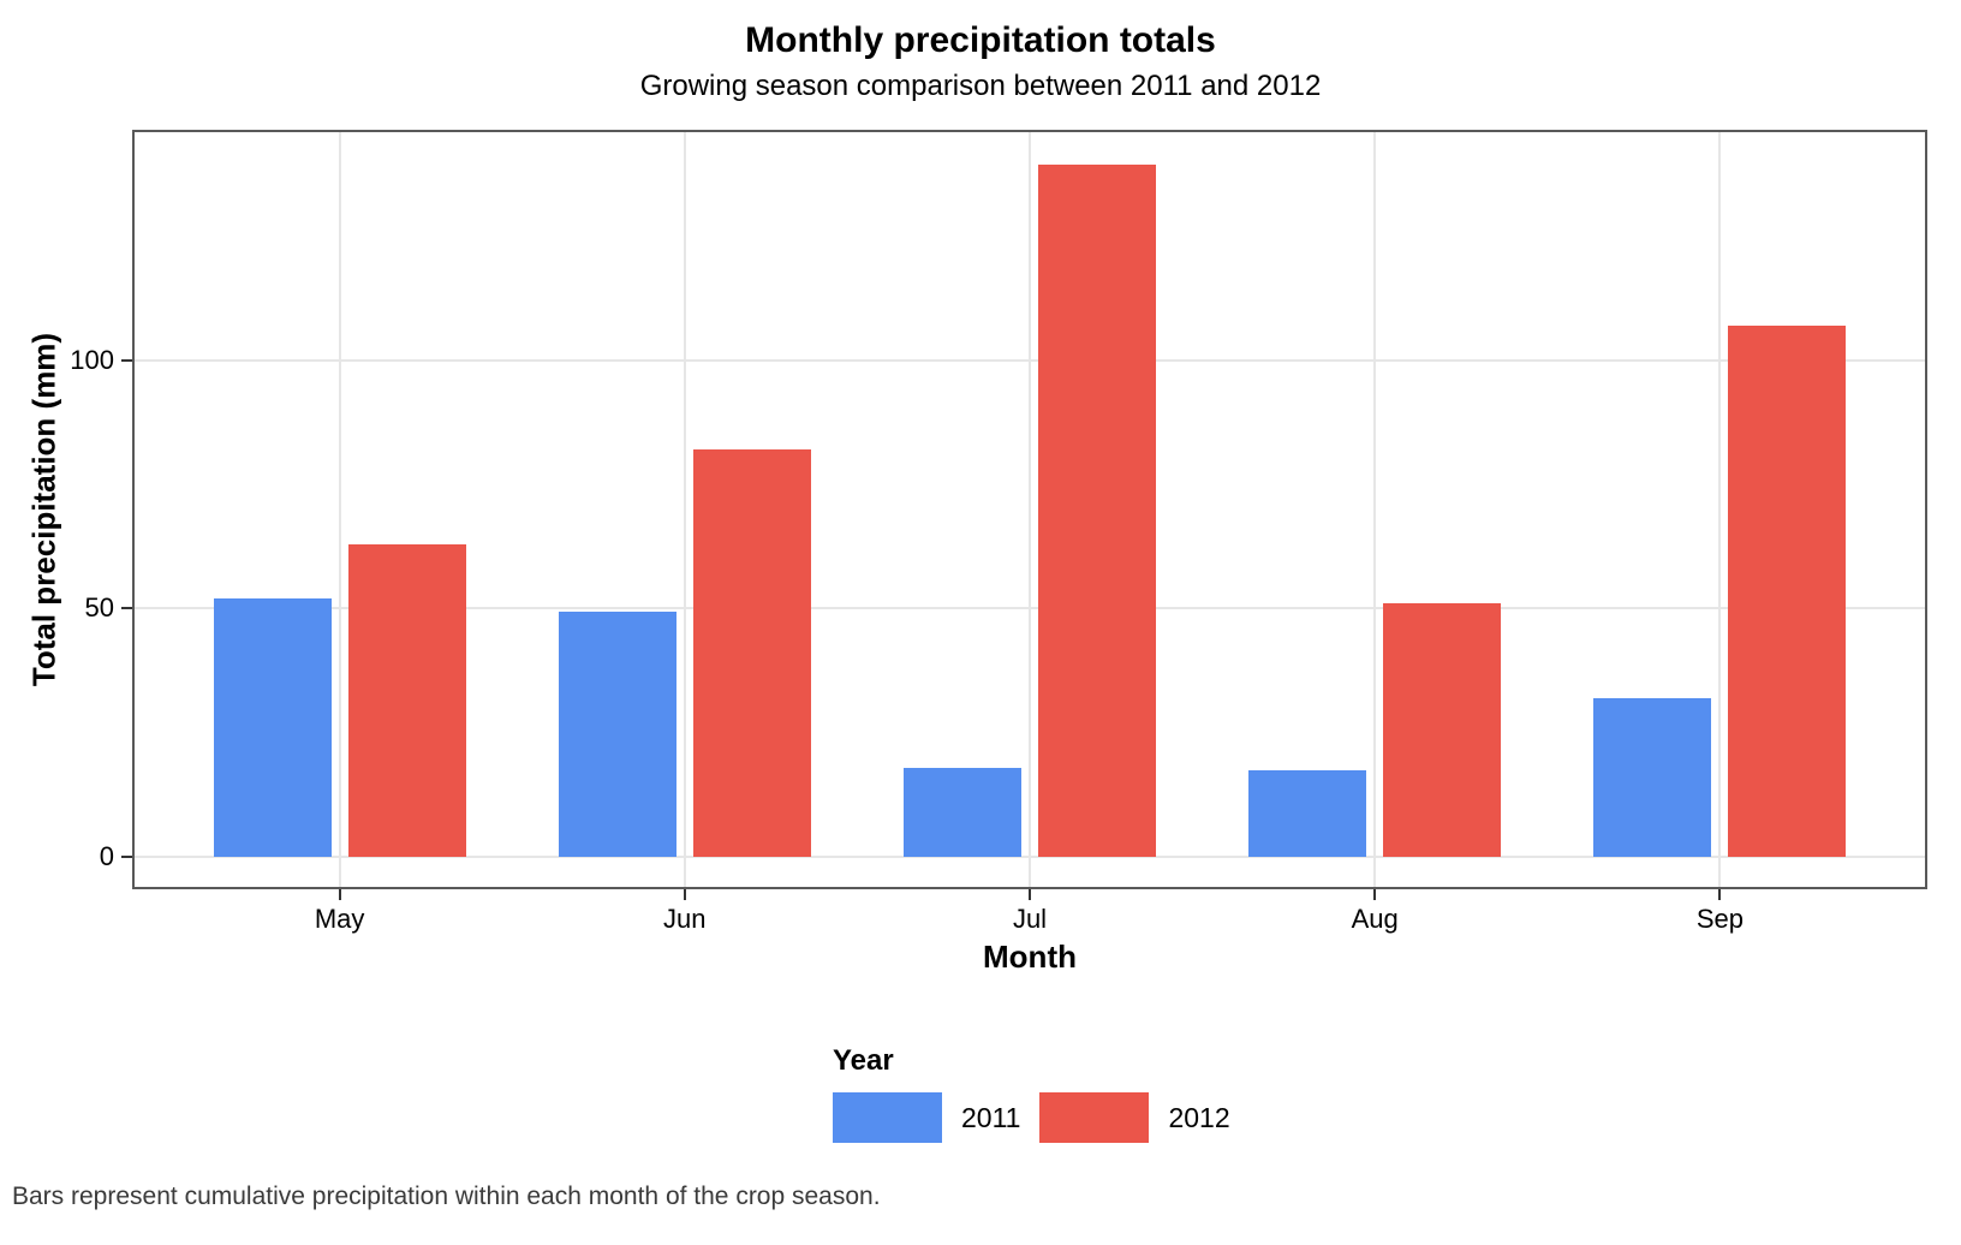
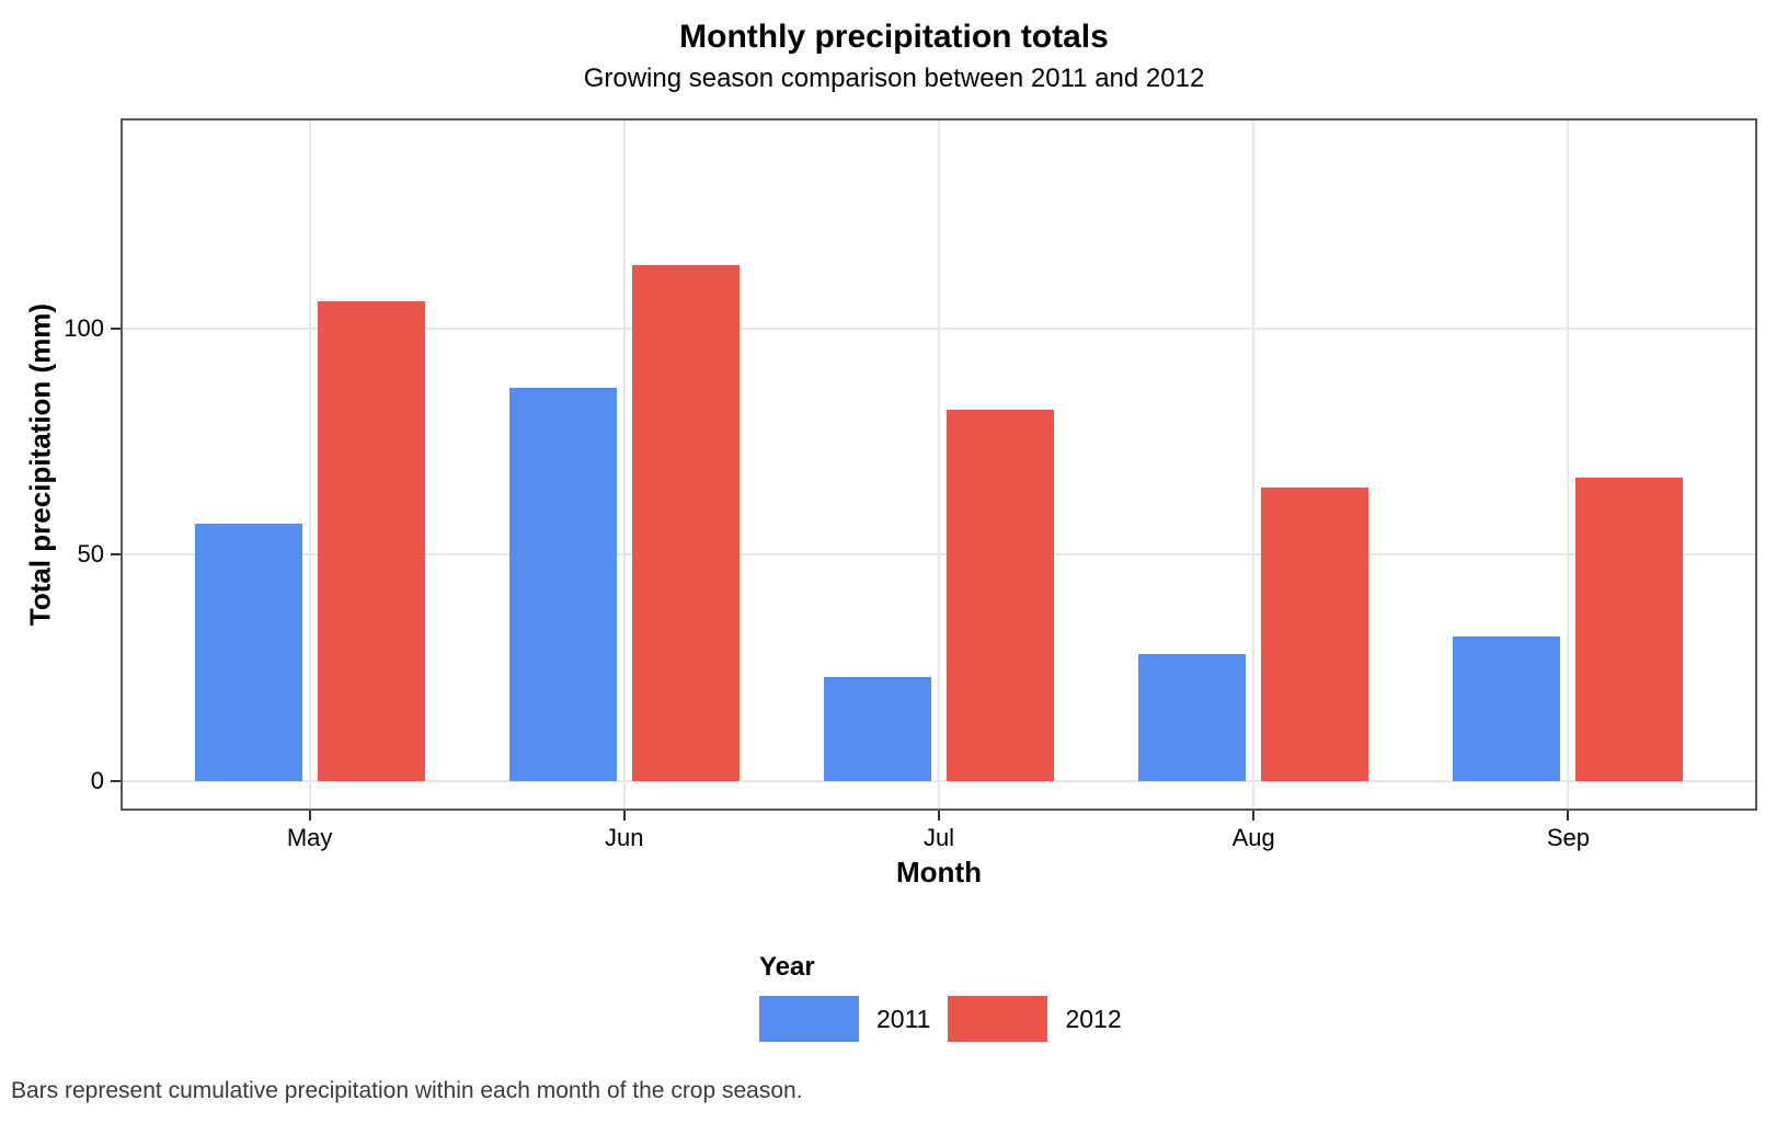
2011/May: 52 -> 57
2012/May: 63 -> 106
2011/Jun: 50 -> 87
2012/Jun: 82 -> 114
2011/Jul: 18 -> 23
2012/Jul: 140 -> 82
2011/Aug: 18 -> 28
2012/Aug: 51 -> 65
2012/Sep: 107 -> 67
